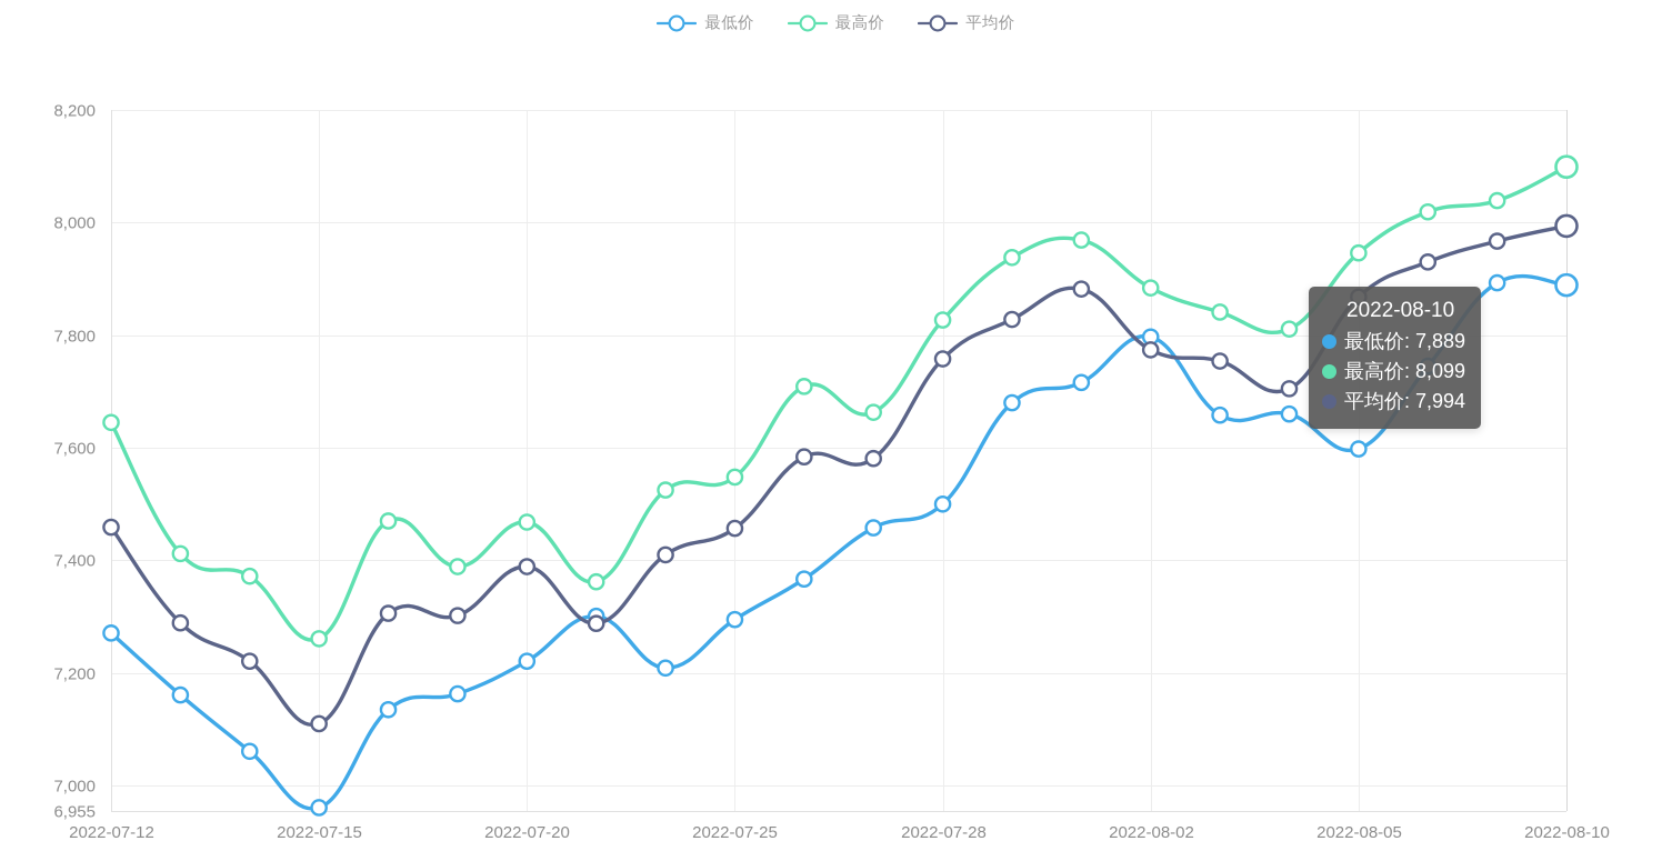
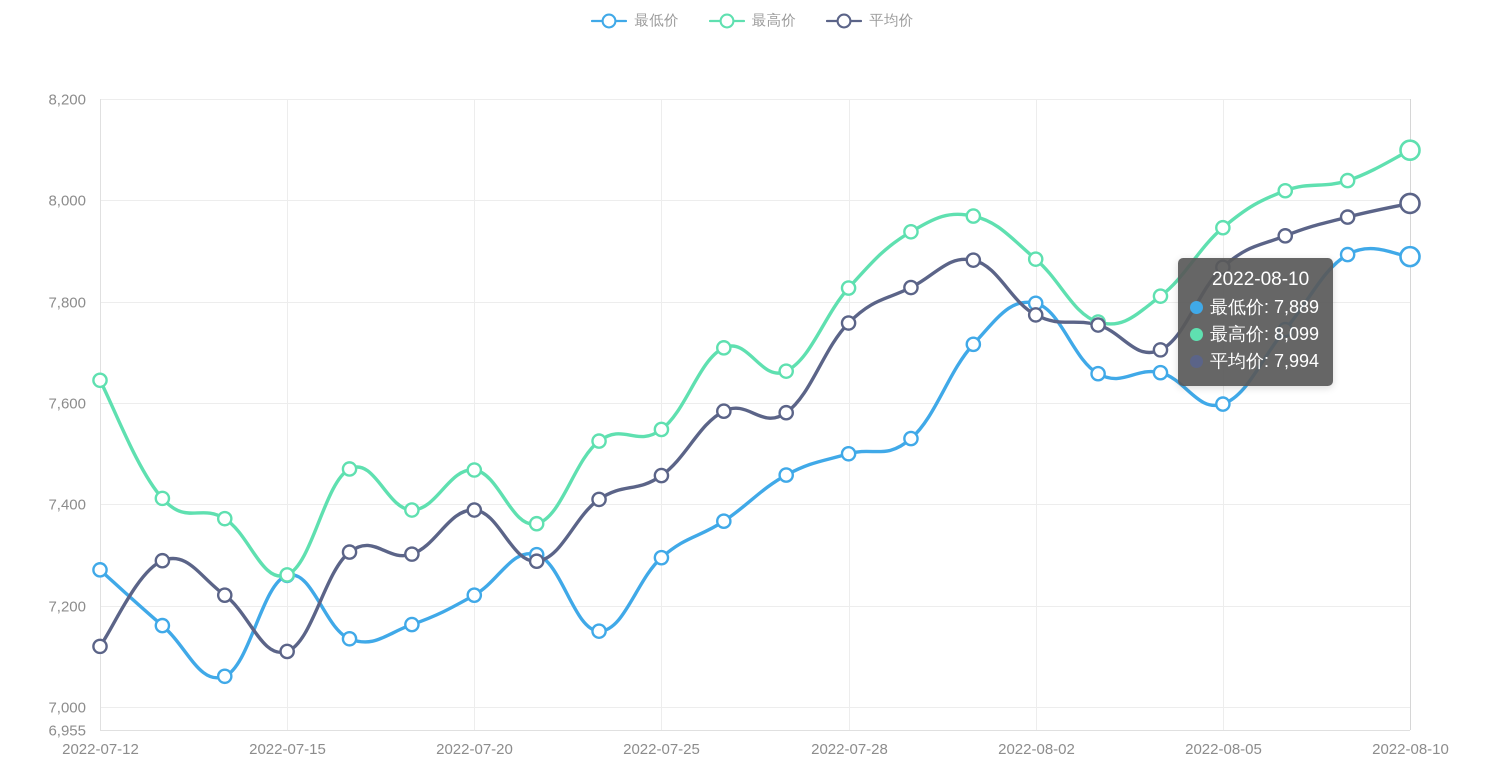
平均价/2022-07-12: 7460 -> 7120
最低价/2022-07-15: 6960 -> 7260
最低价/2022-07-20: 7210 -> 7150
最低价/2022-07-25: 7680 -> 7530
最高价/2022-07-28: 7840 -> 7760
